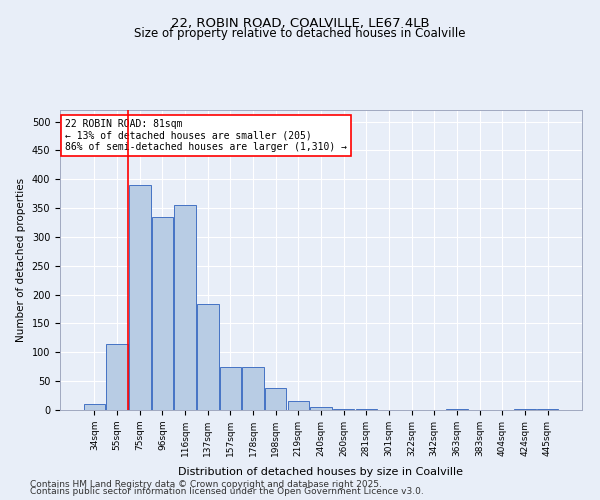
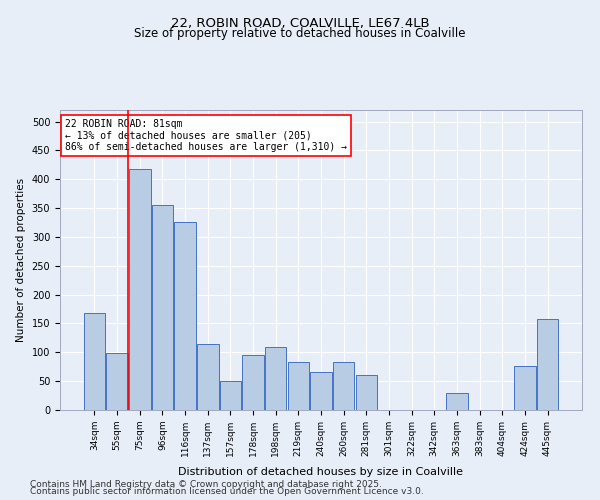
34sqm: 10 -> 168
55sqm: 115 -> 98
75sqm: 390 -> 418
96sqm: 335 -> 356
116sqm: 355 -> 326
137sqm: 183 -> 114
157sqm: 75 -> 50
178sqm: 75 -> 96
198sqm: 38 -> 110
219sqm: 15 -> 84
240sqm: 5 -> 66
260sqm: 2 -> 84
281sqm: 1 -> 60
363sqm: 2 -> 30
424sqm: 2 -> 76
445sqm: 1 -> 158
